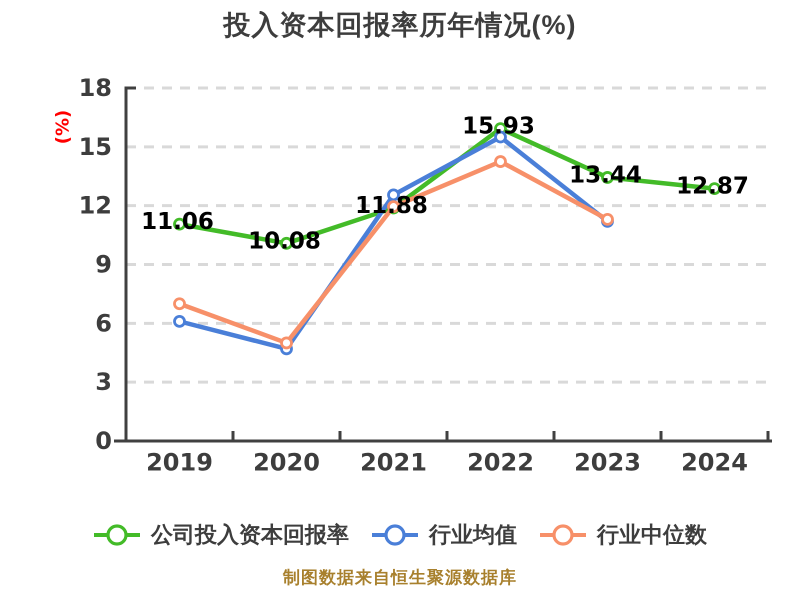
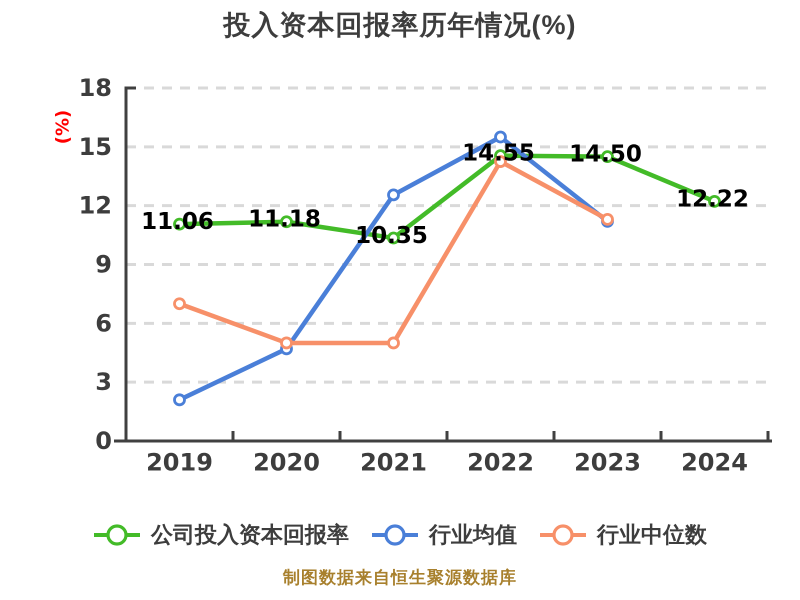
行业均值/2019: 6.1 -> 2.1
公司投入资本回报率/2020: 10.08 -> 11.18
公司投入资本回报率/2021: 11.88 -> 10.35
行业中位数/2021: 11.9 -> 5.0
公司投入资本回报率/2022: 15.93 -> 14.55
公司投入资本回报率/2023: 13.44 -> 14.50
公司投入资本回报率/2024: 12.87 -> 12.22
